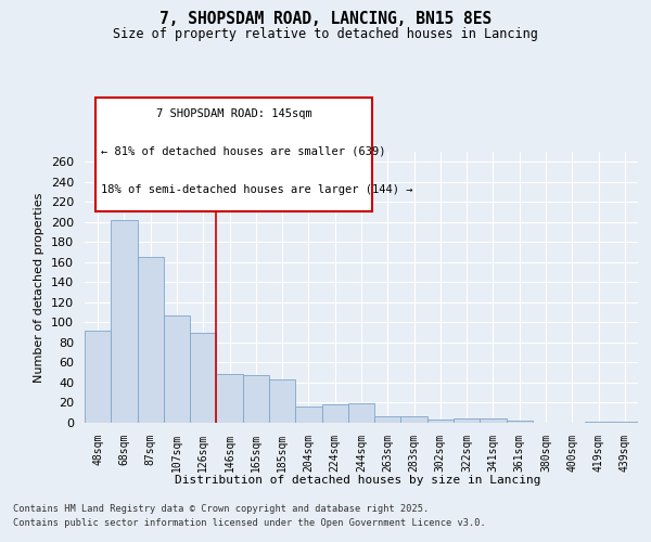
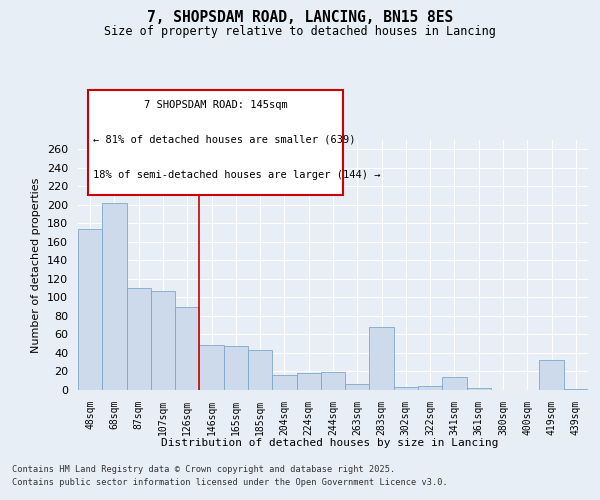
48sqm: 92 -> 174
87sqm: 165 -> 110
283sqm: 6 -> 68
341sqm: 4 -> 14
419sqm: 1 -> 32
